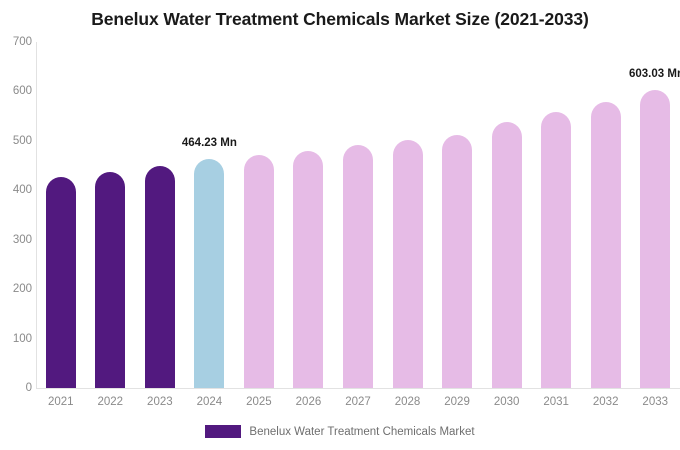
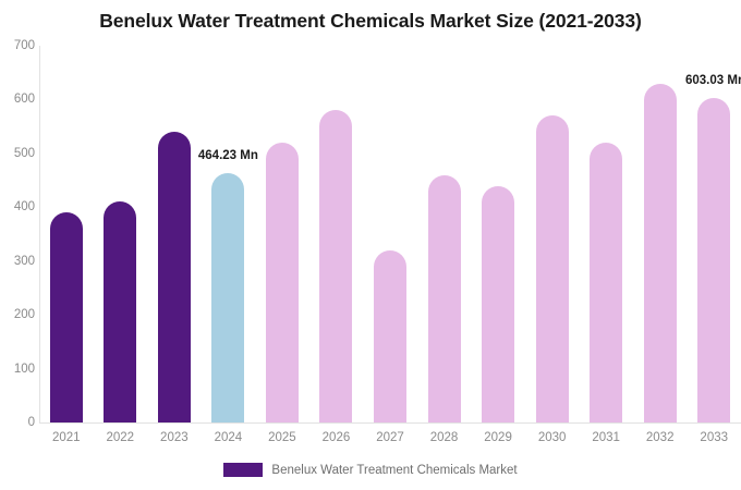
2021: 430 -> 390
2022: 440 -> 410
2023: 450 -> 540
2025: 470 -> 520
2026: 480 -> 580
2027: 490 -> 320
2028: 500 -> 460
2029: 510 -> 440
2030: 540 -> 570
2031: 560 -> 520
2032: 580 -> 630
